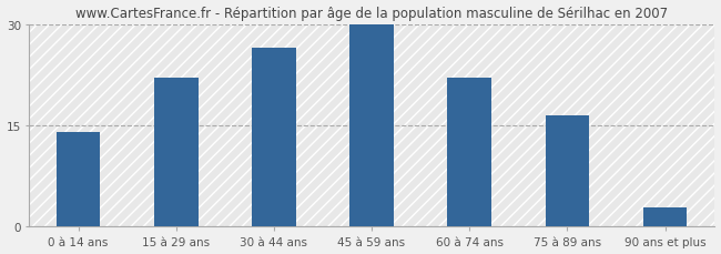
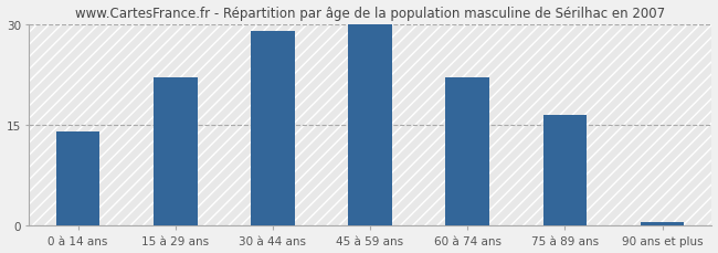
30 à 44 ans: 26.4 -> 29.0
90 ans et plus: 2.8 -> 0.5
